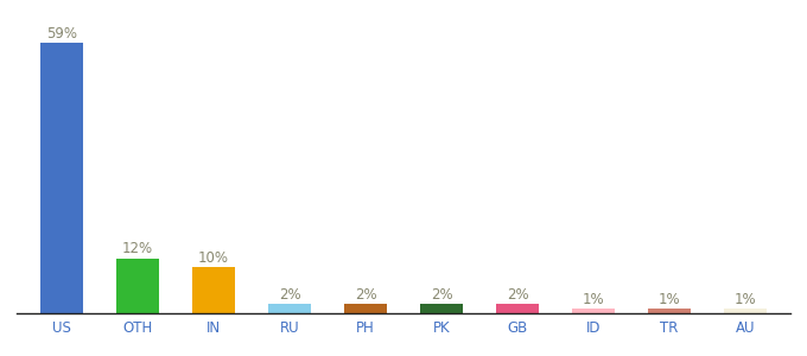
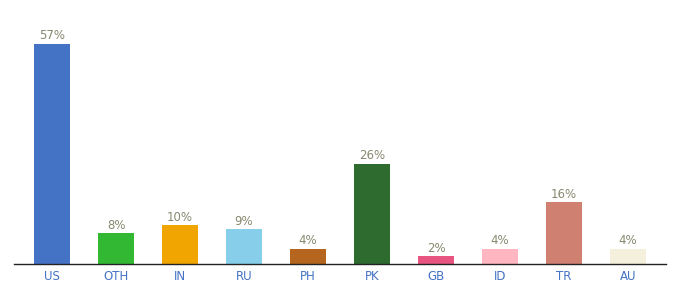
US: 59% -> 57%
OTH: 12% -> 8%
RU: 2% -> 9%
PH: 2% -> 4%
PK: 2% -> 26%
ID: 1% -> 4%
TR: 1% -> 16%
AU: 1% -> 4%
